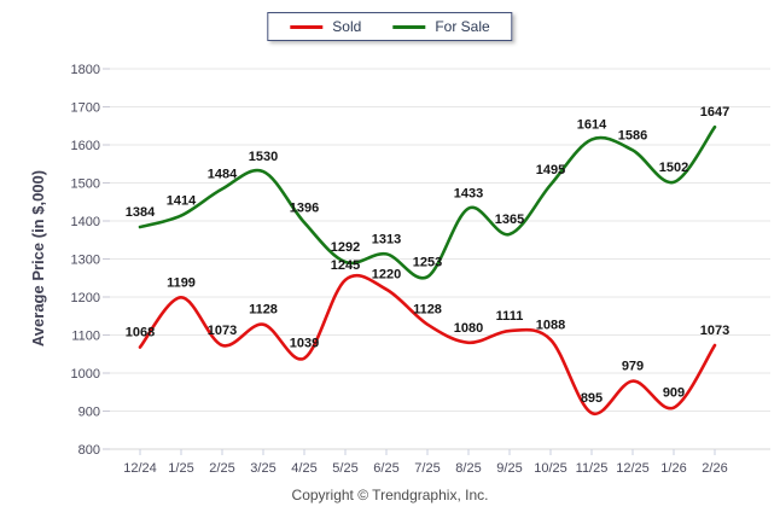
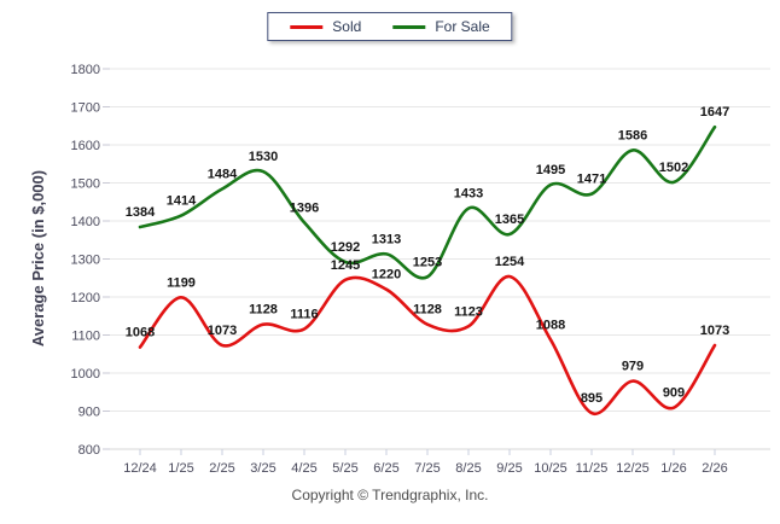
Sold/4/25: 1039 -> 1116
Sold/8/25: 1080 -> 1123
Sold/9/25: 1111 -> 1254
For Sale/11/25: 1614 -> 1471
